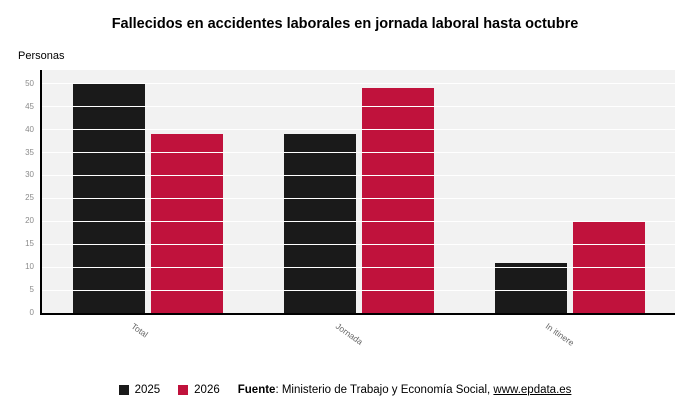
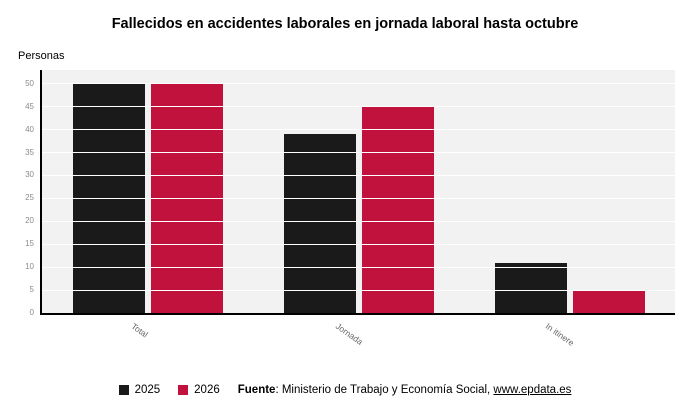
2026/Total: 39 -> 50
2026/Jornada: 49 -> 45
2026/In itinere: 20 -> 5
